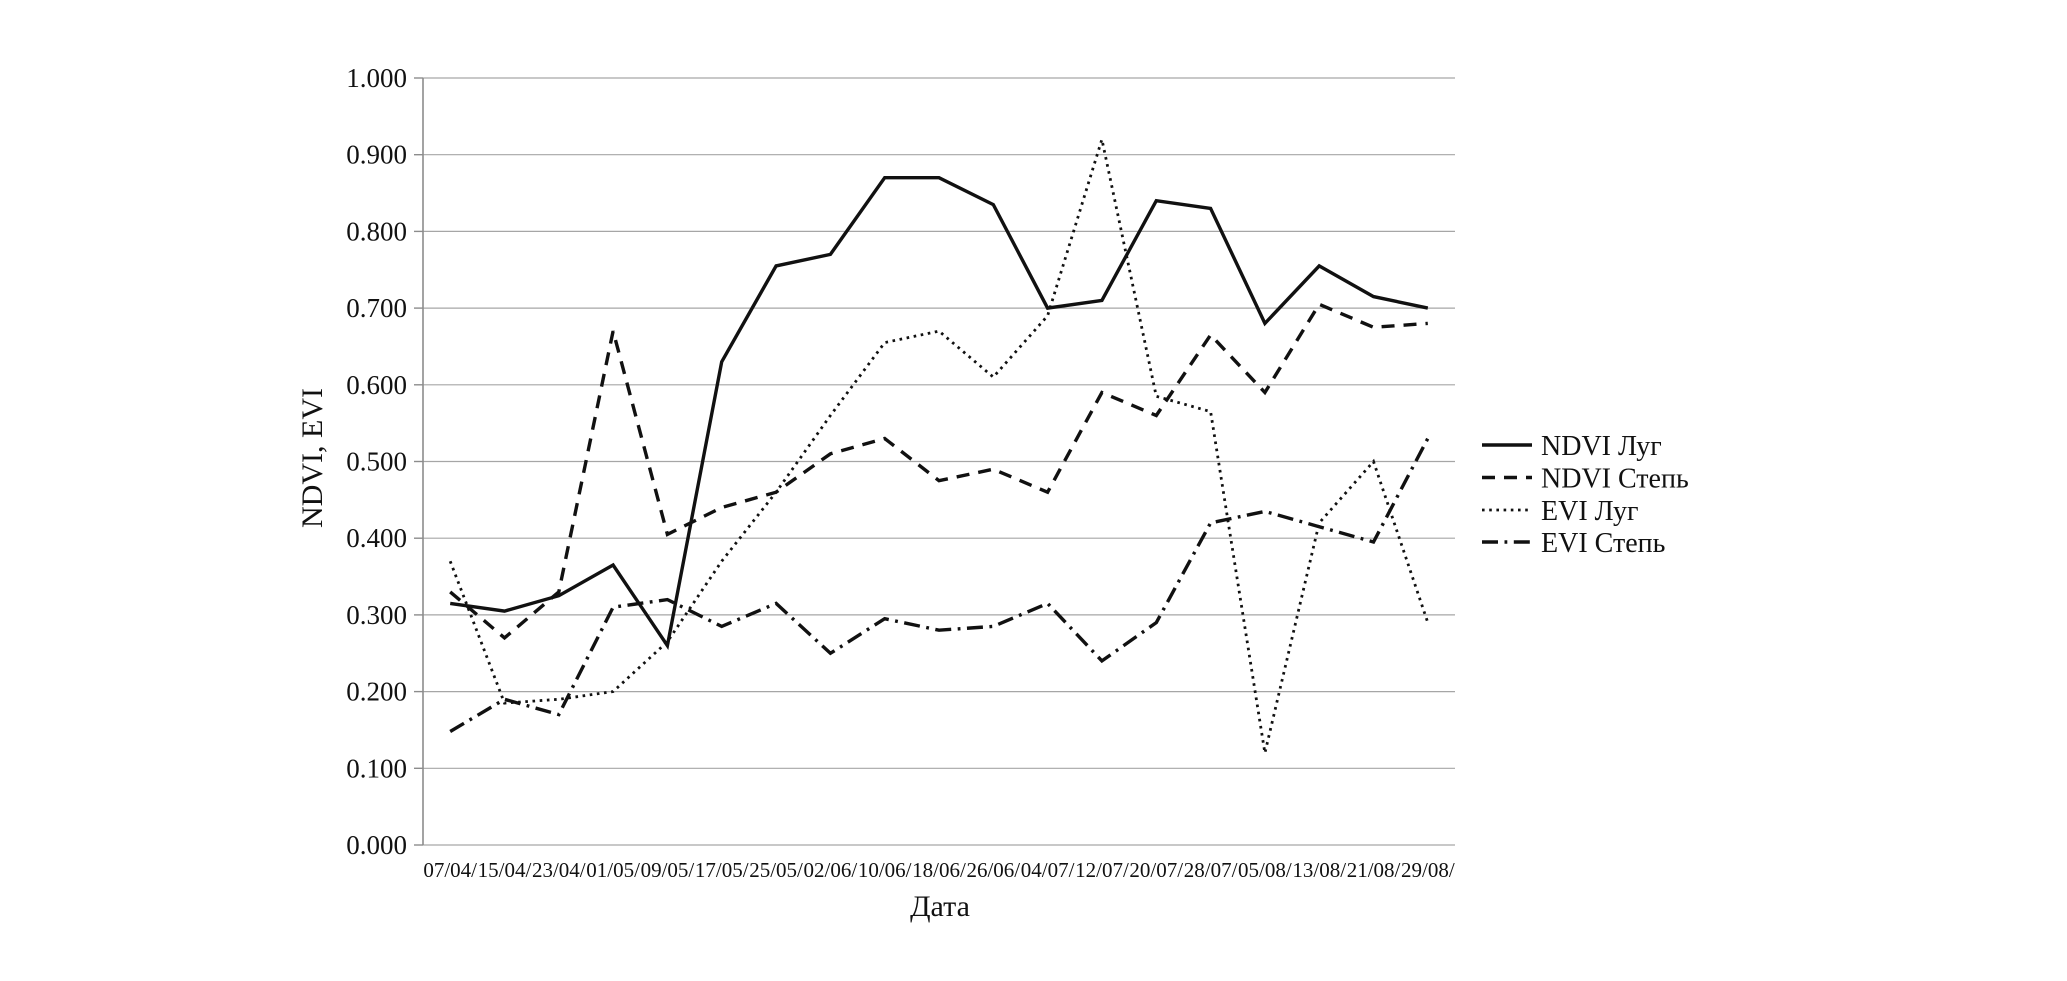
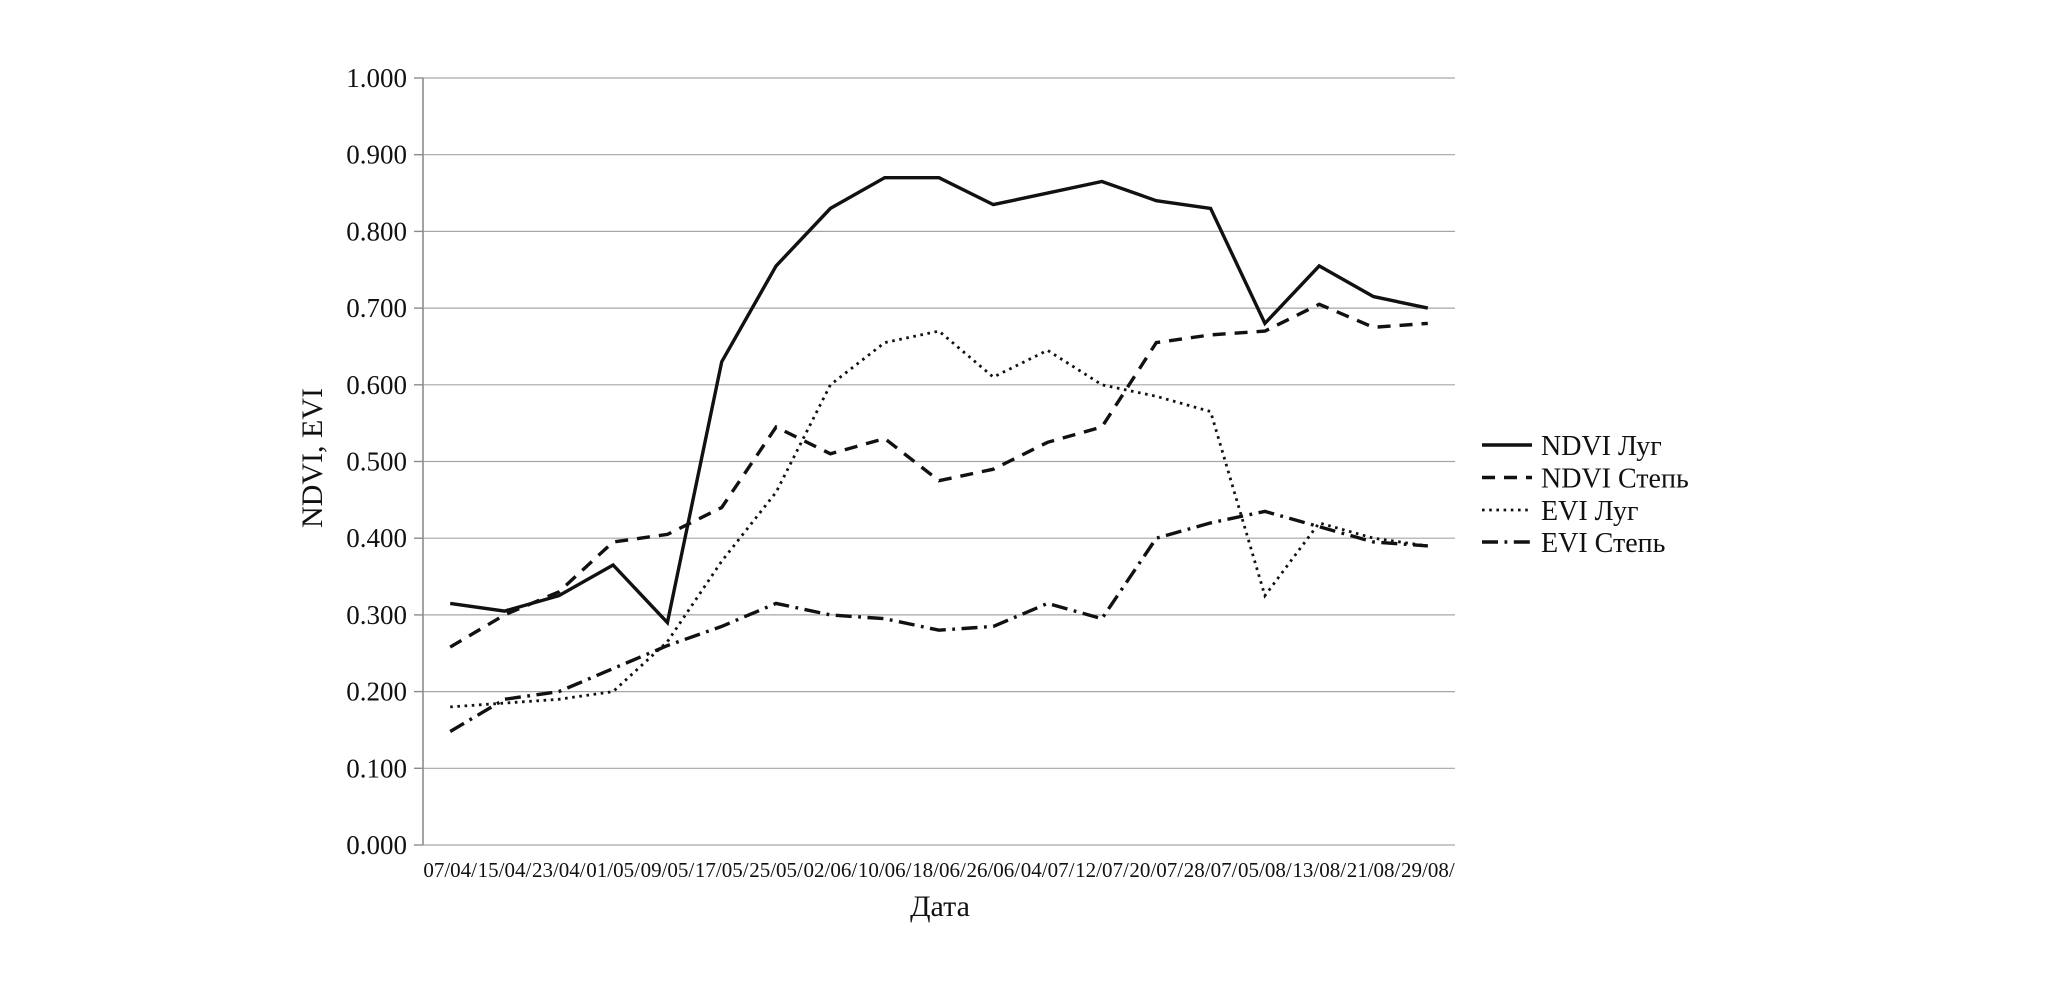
NDVI Степь/07/04/: 0.33 -> 0.26
EVI Луг/07/04/: 0.37 -> 0.18
NDVI Степь/15/04/: 0.27 -> 0.30
EVI Степь/23/04/: 0.17 -> 0.20
NDVI Степь/01/05/: 0.67 -> 0.40
EVI Степь/01/05/: 0.31 -> 0.23
NDVI Луг/09/05/: 0.26 -> 0.29
EVI Степь/09/05/: 0.32 -> 0.26
NDVI Степь/25/05/: 0.46 -> 0.55
NDVI Луг/02/06/: 0.77 -> 0.83
EVI Луг/02/06/: 0.56 -> 0.60
EVI Степь/02/06/: 0.25 -> 0.30
NDVI Луг/04/07/: 0.70 -> 0.85
NDVI Степь/04/07/: 0.46 -> 0.53
EVI Луг/04/07/: 0.69 -> 0.65
NDVI Луг/12/07/: 0.71 -> 0.86
NDVI Степь/12/07/: 0.59 -> 0.55
EVI Луг/12/07/: 0.92 -> 0.60
EVI Степь/12/07/: 0.24 -> 0.29
NDVI Степь/20/07/: 0.56 -> 0.66
EVI Степь/20/07/: 0.29 -> 0.40
NDVI Степь/05/08/: 0.59 -> 0.67
EVI Луг/05/08/: 0.12 -> 0.33
EVI Луг/21/08/: 0.50 -> 0.40
EVI Луг/29/08/: 0.29 -> 0.39
EVI Степь/29/08/: 0.53 -> 0.39
